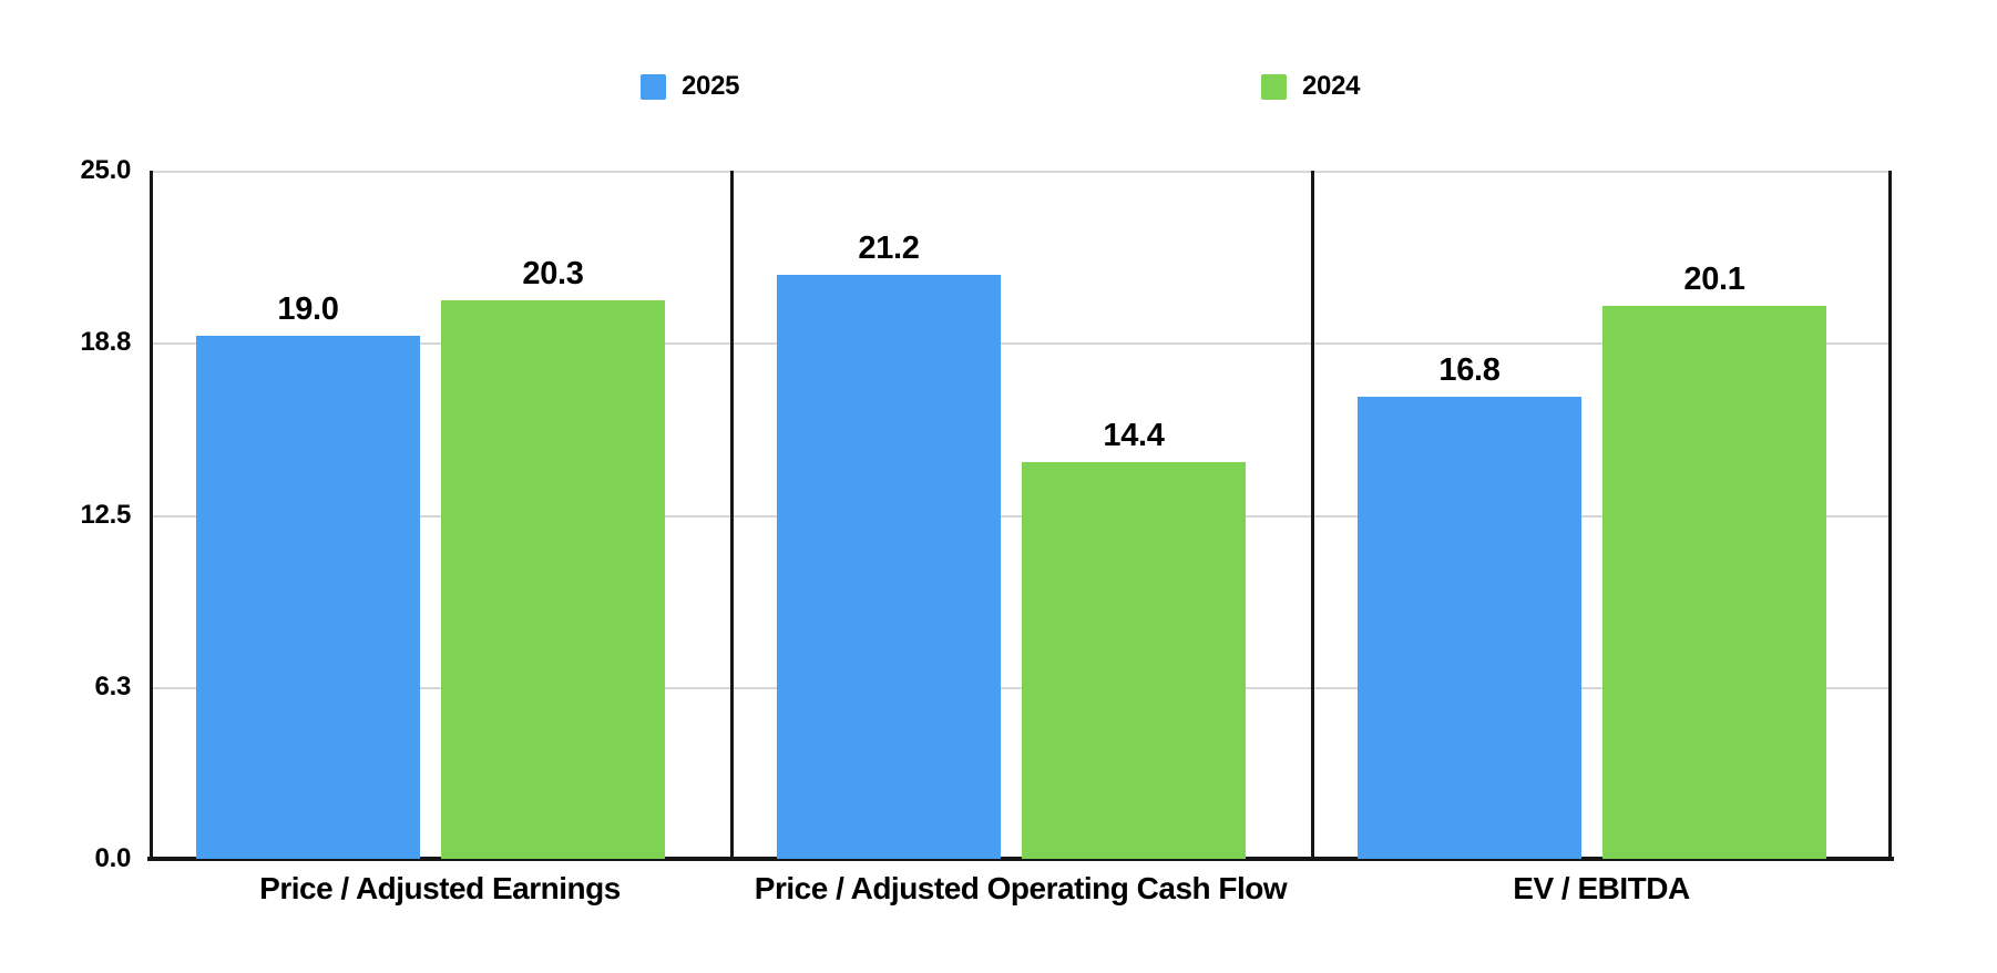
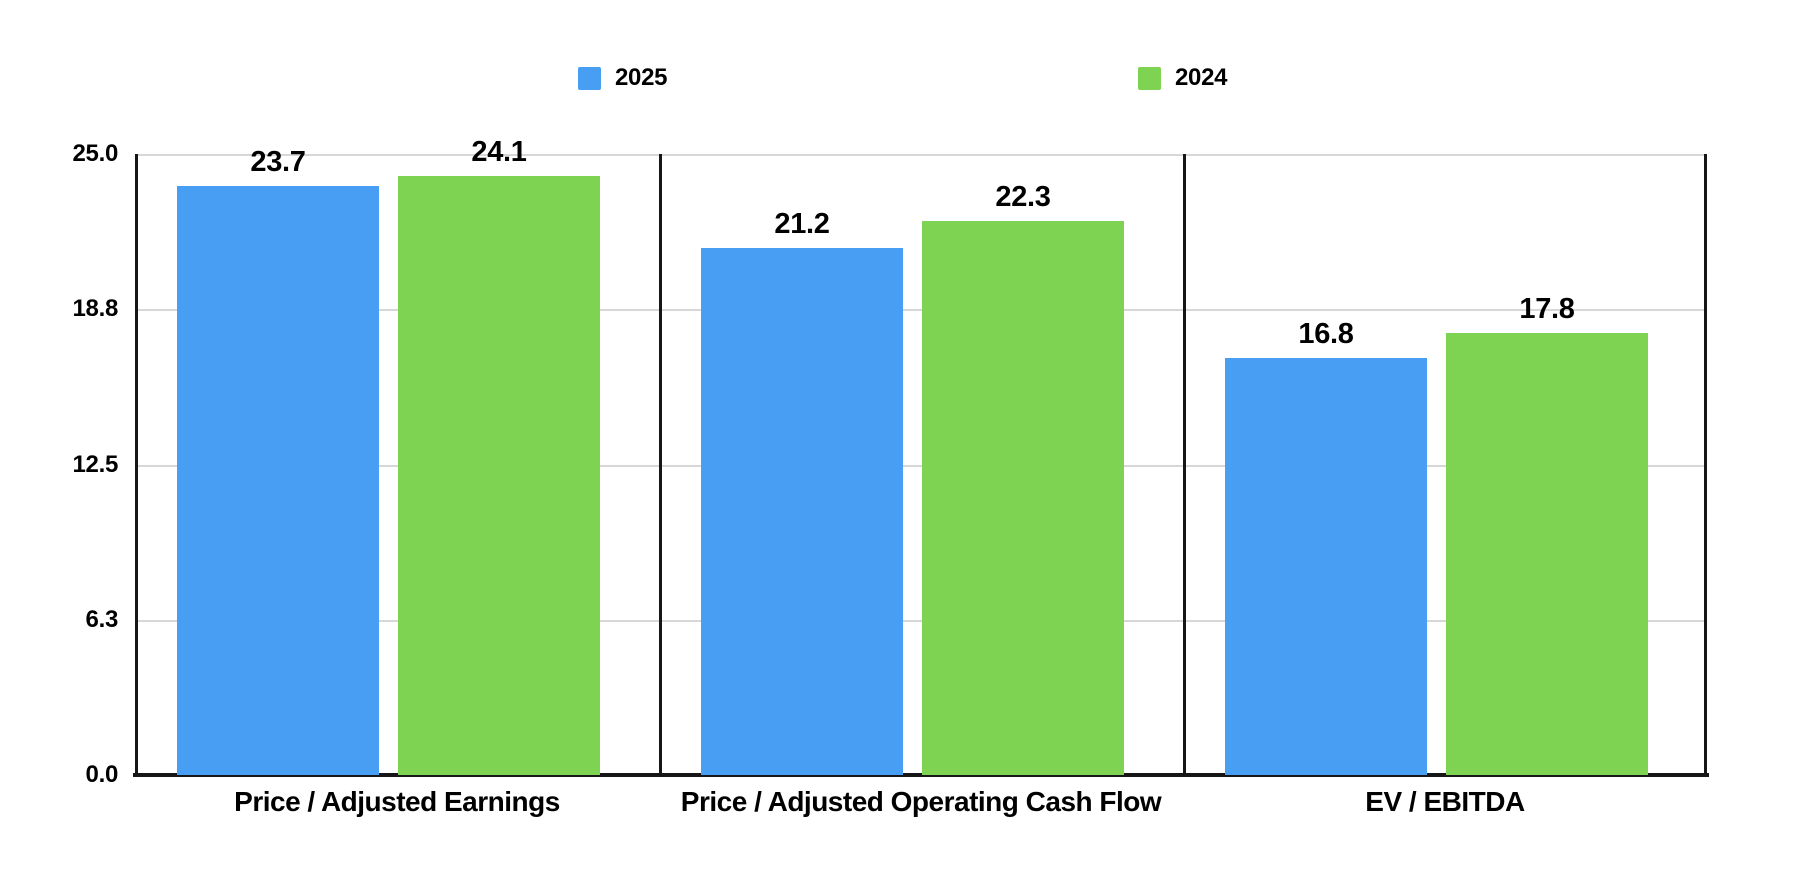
2025/Price / Adjusted Earnings: 19.0 -> 23.7
2024/Price / Adjusted Earnings: 20.3 -> 24.1
2024/Price / Adjusted Operating Cash Flow: 14.4 -> 22.3
2024/EV / EBITDA: 20.1 -> 17.8
